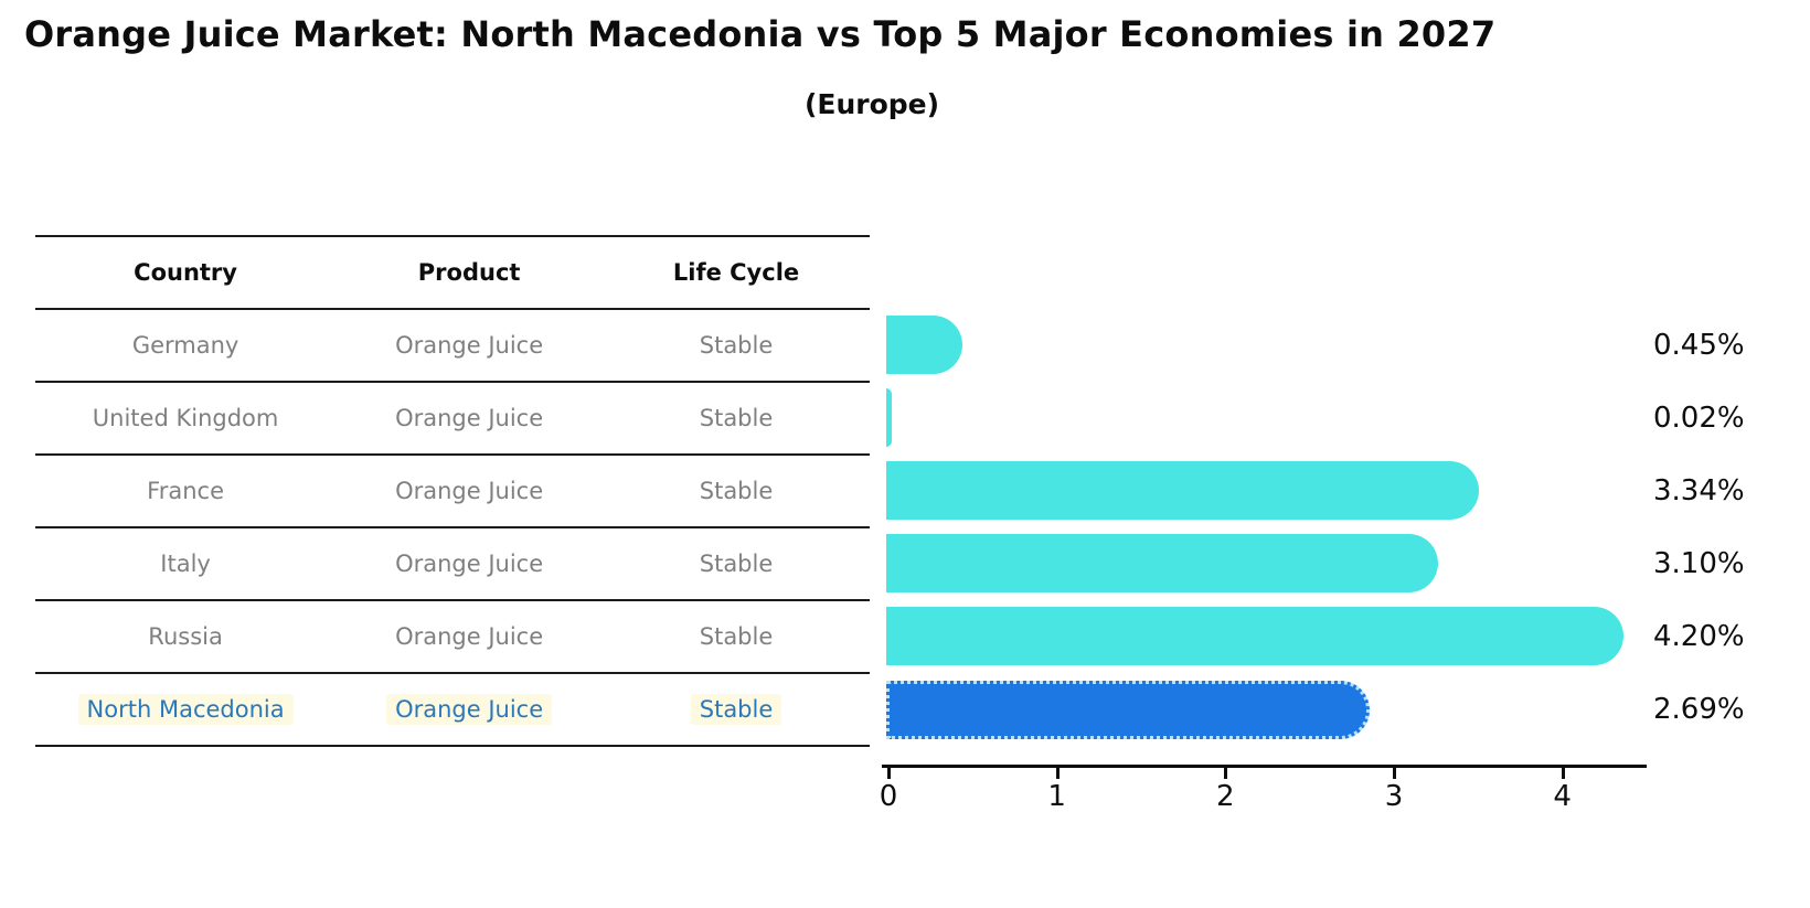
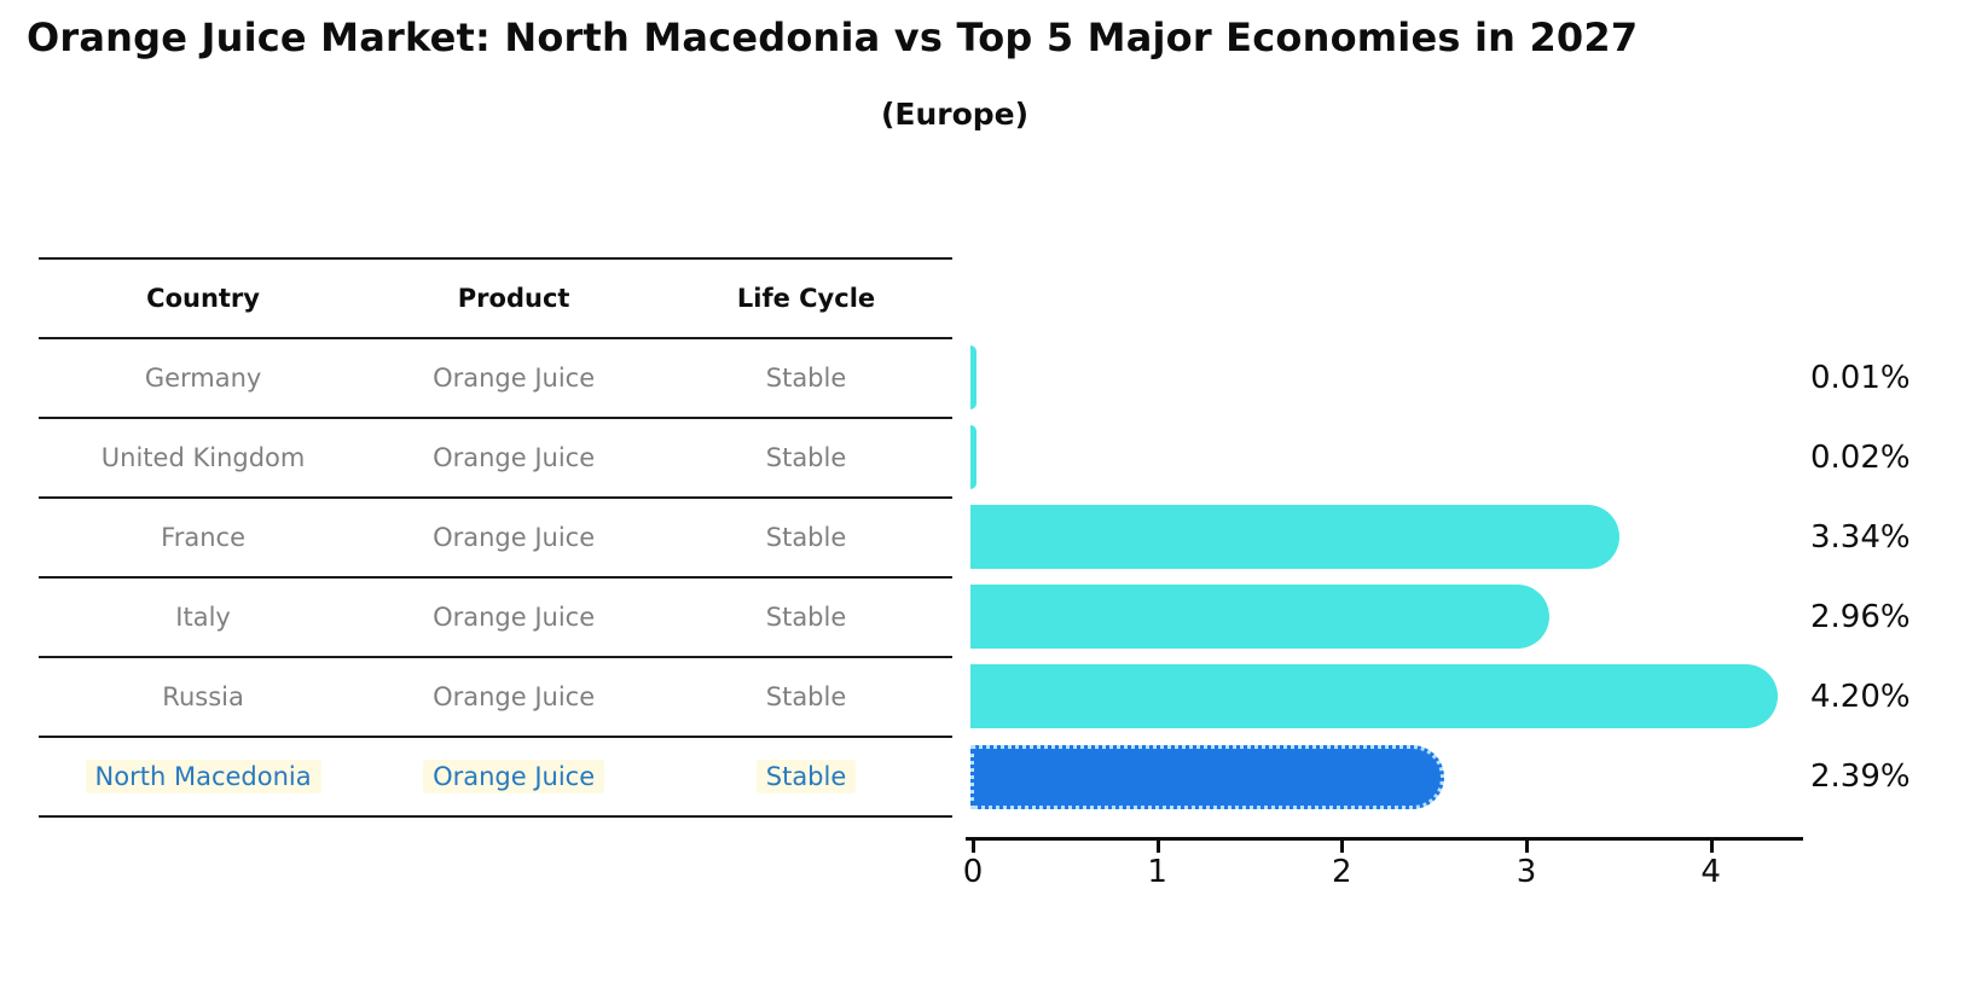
Germany: 0.45% -> 0.01%
Italy: 3.10% -> 2.96%
North Macedonia: 2.69% -> 2.39%
